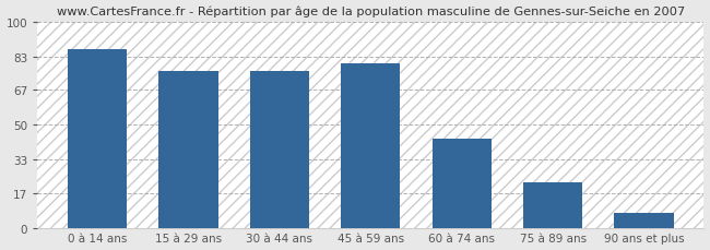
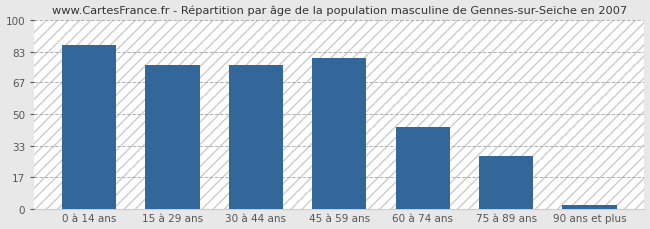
75 à 89 ans: 22 -> 28
90 ans et plus: 7 -> 2
